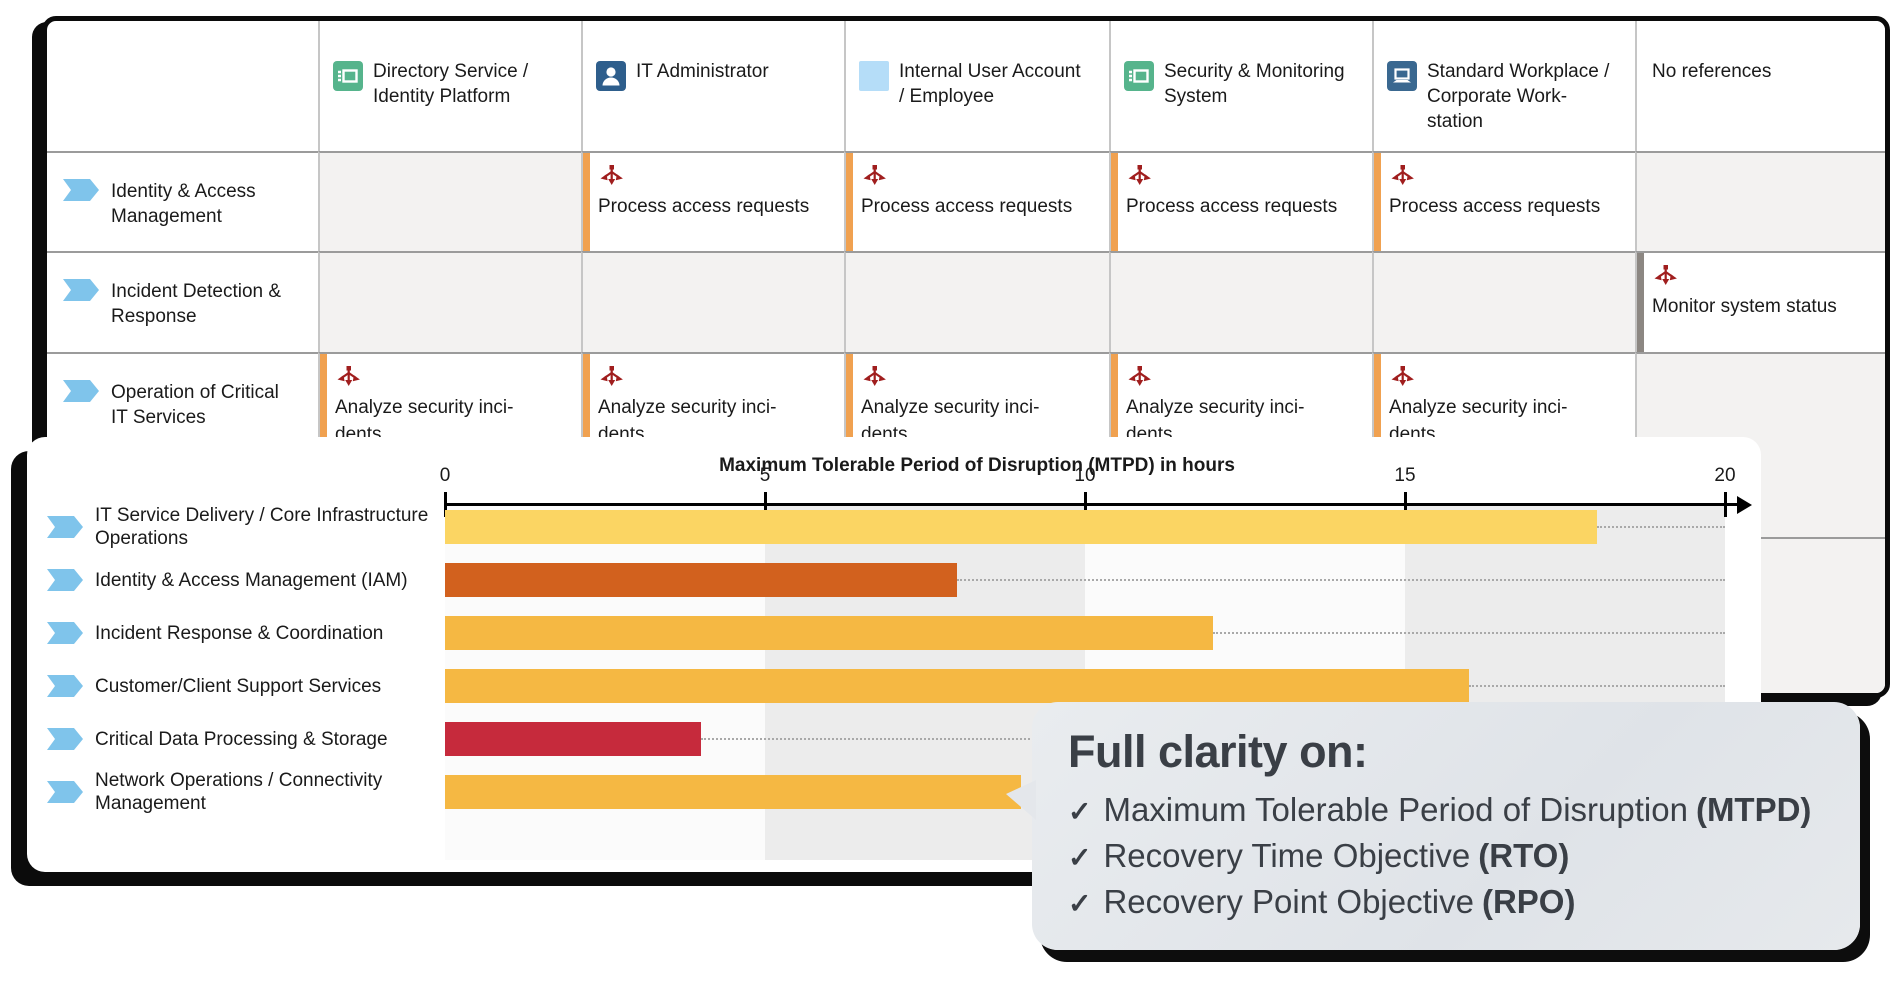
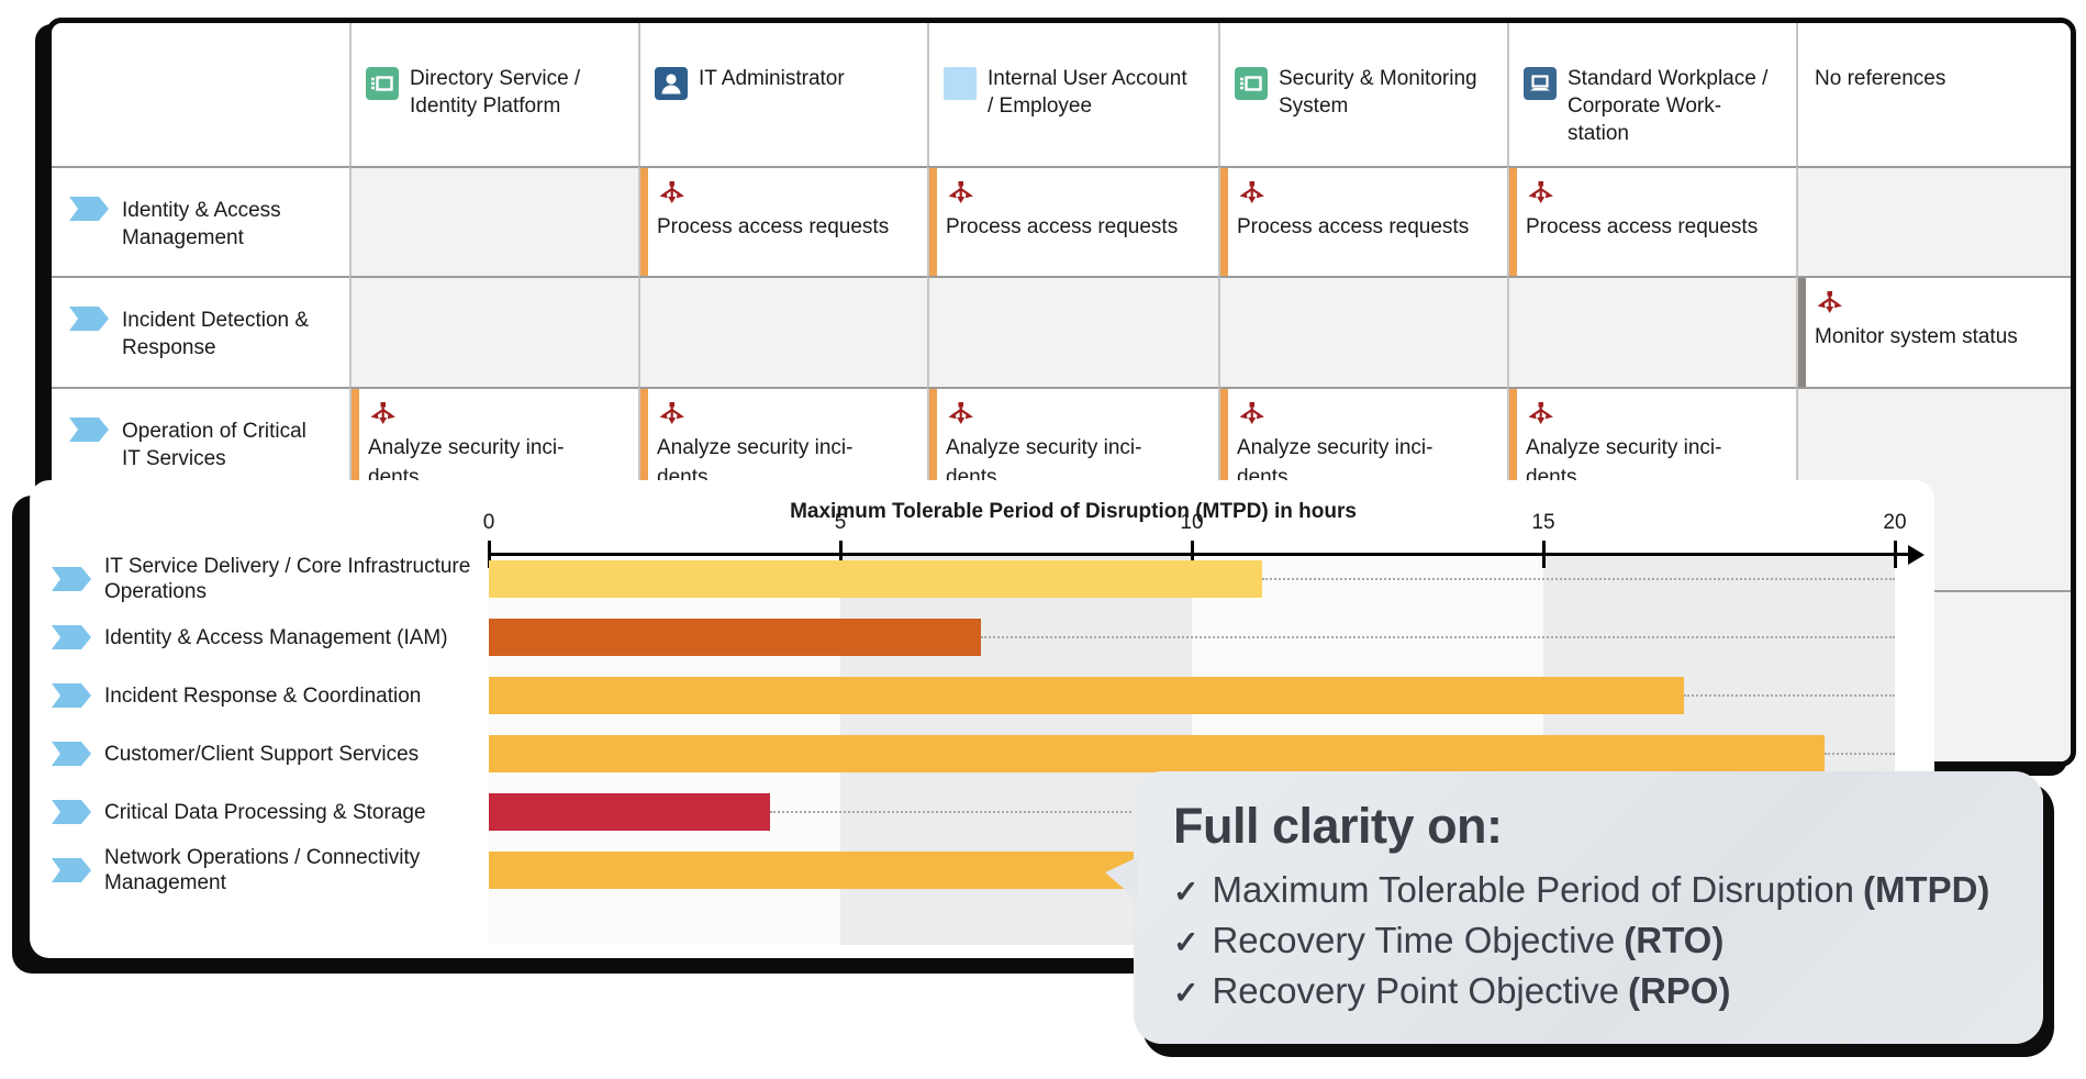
IT Service Delivery / Core Infrastructure Operations: 18 -> 11
Identity & Access Management (IAM): 8 -> 7
Incident Response & Coordination: 12 -> 17
Customer/Client Support Services: 16 -> 19
Network Operations / Connectivity Management: 9 -> 10
